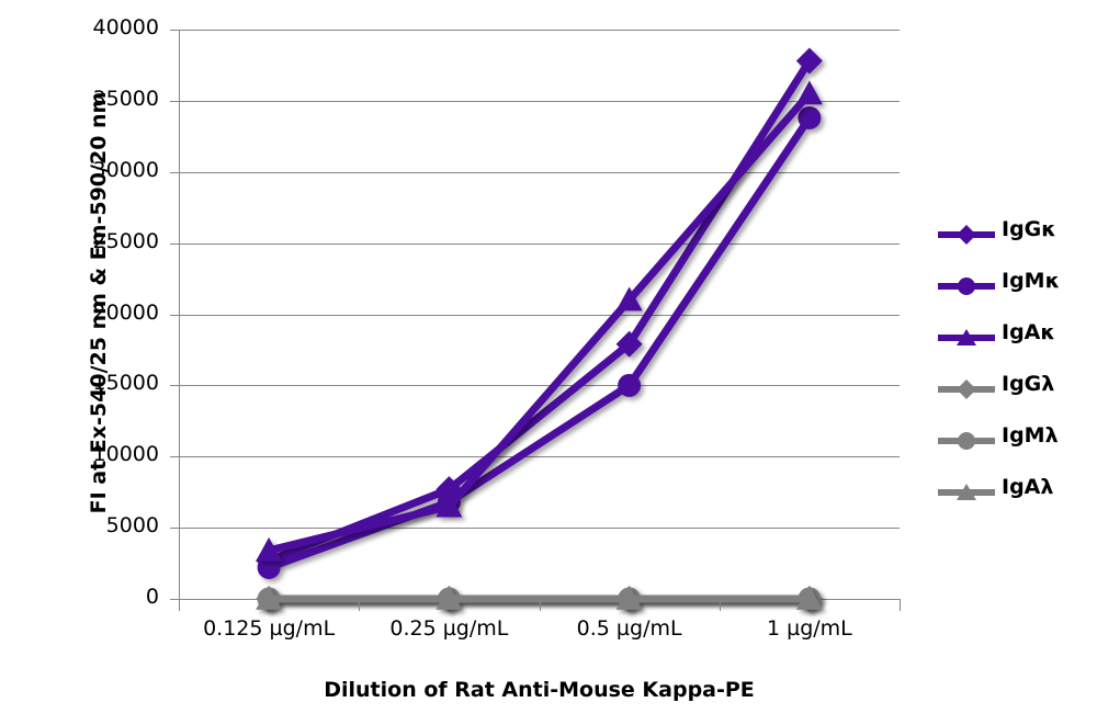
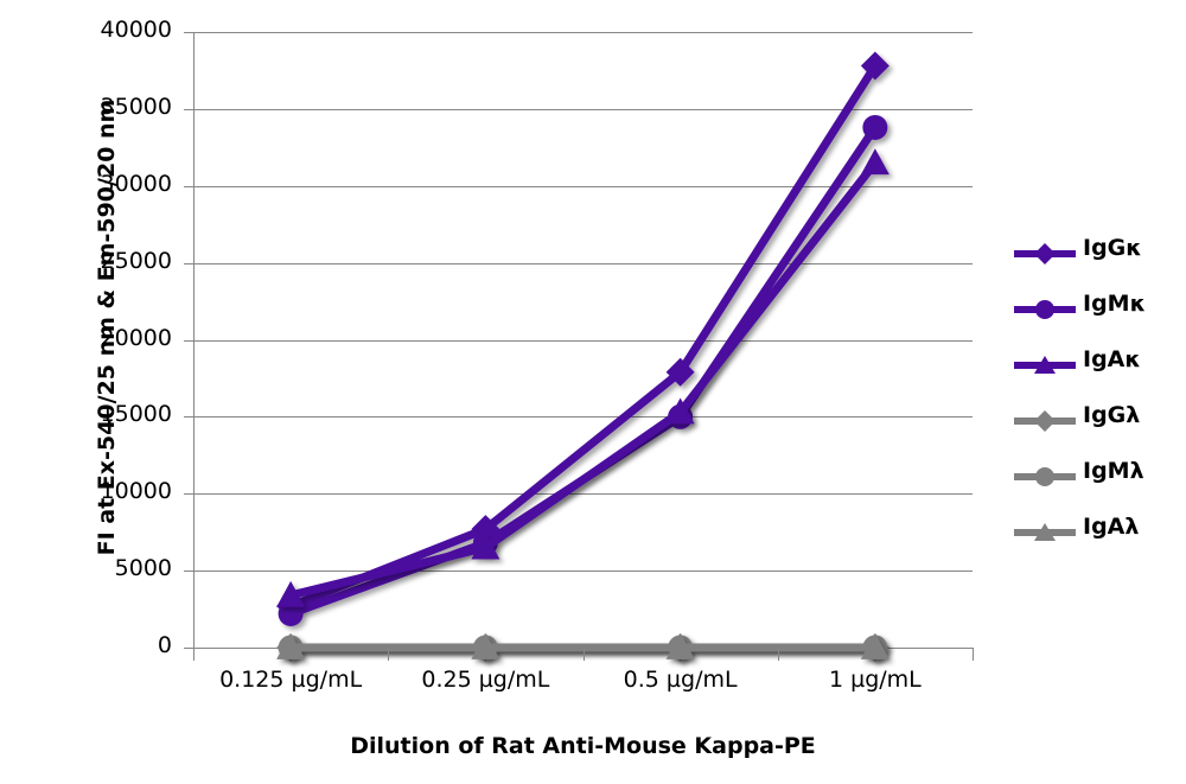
IgAκ/0.5 µg/mL: 21000 -> 15300
IgAκ/1 µg/mL: 35500 -> 31500
